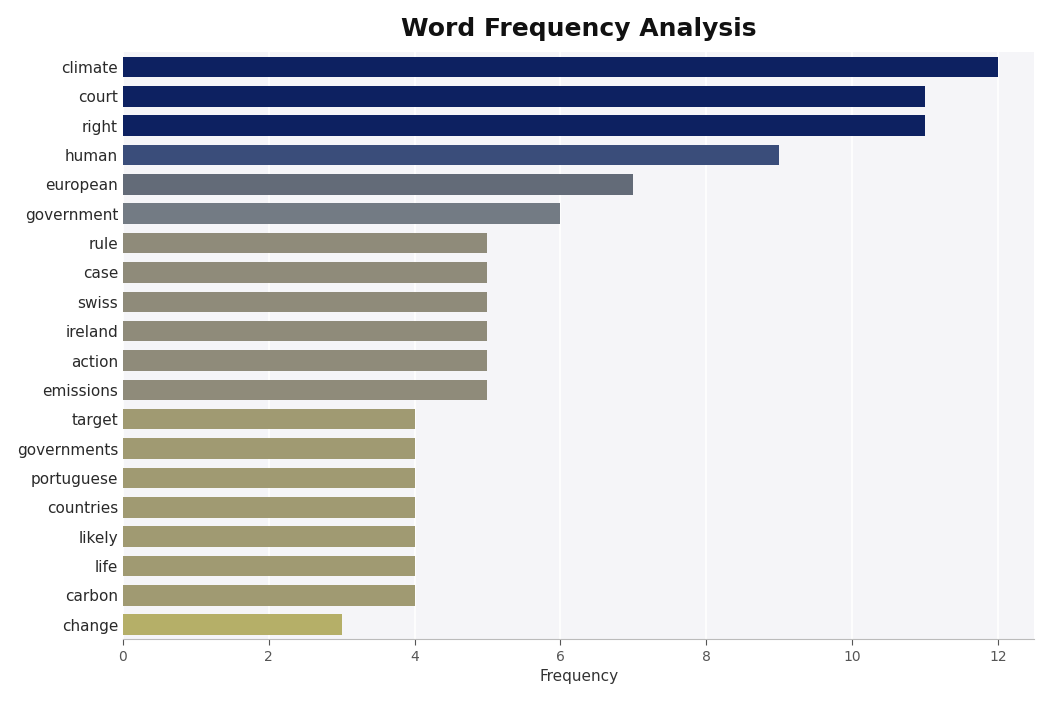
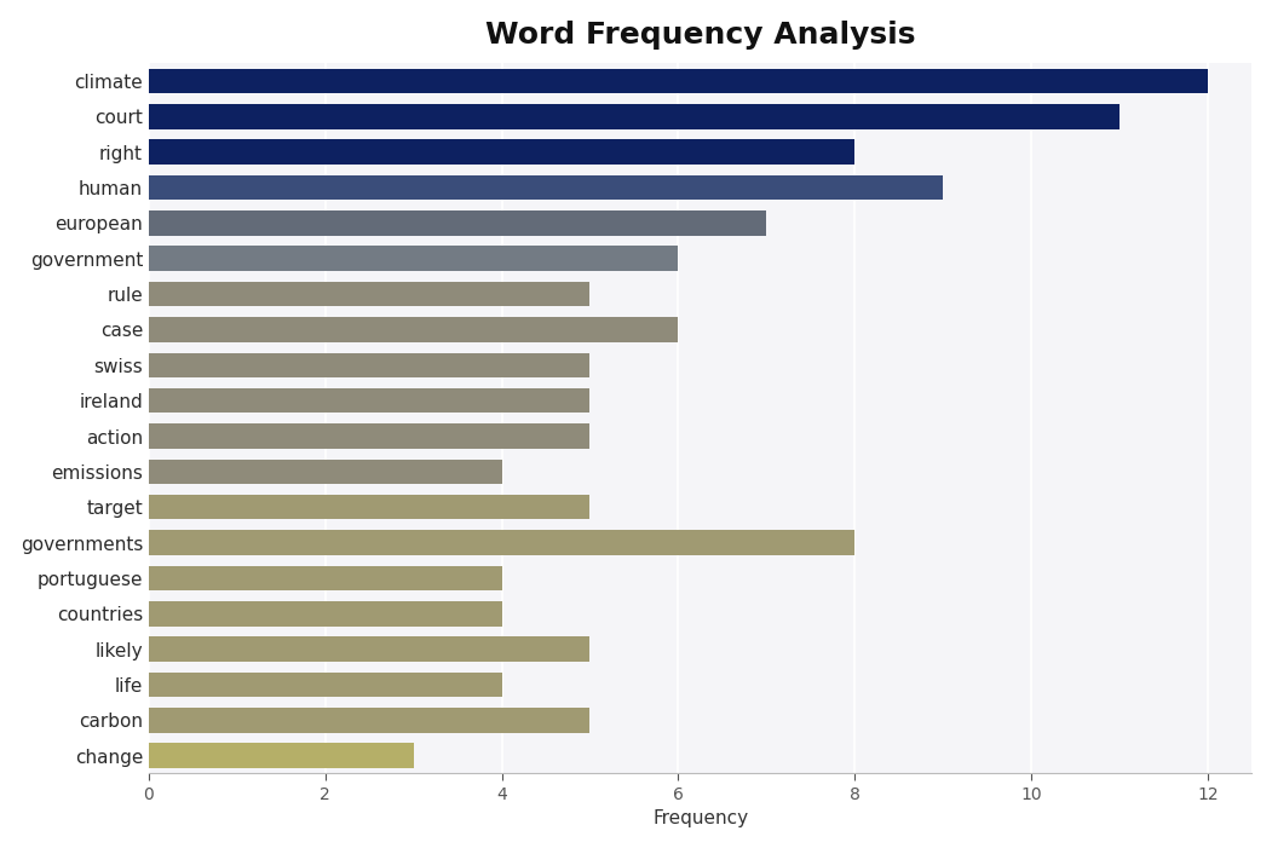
right: 11 -> 8
case: 5 -> 6
emissions: 5 -> 4
target: 4 -> 5
governments: 4 -> 8
likely: 4 -> 5
carbon: 4 -> 5
